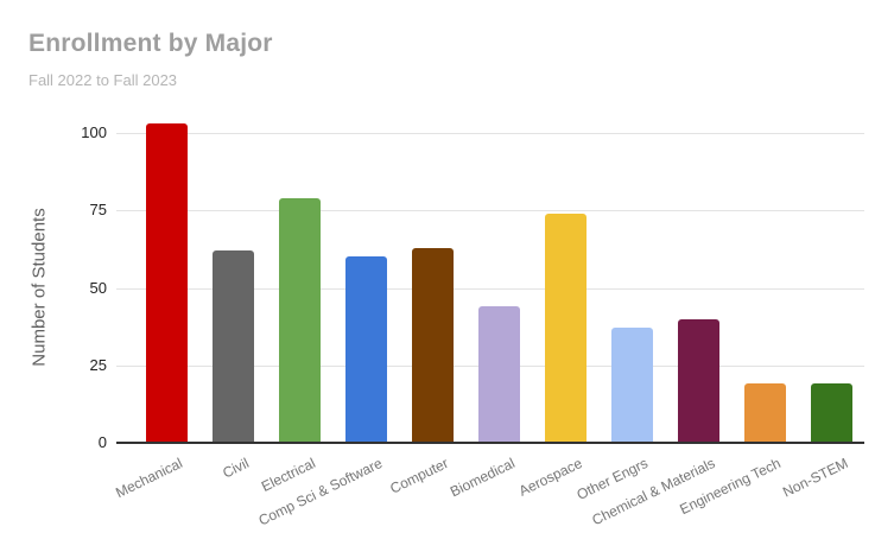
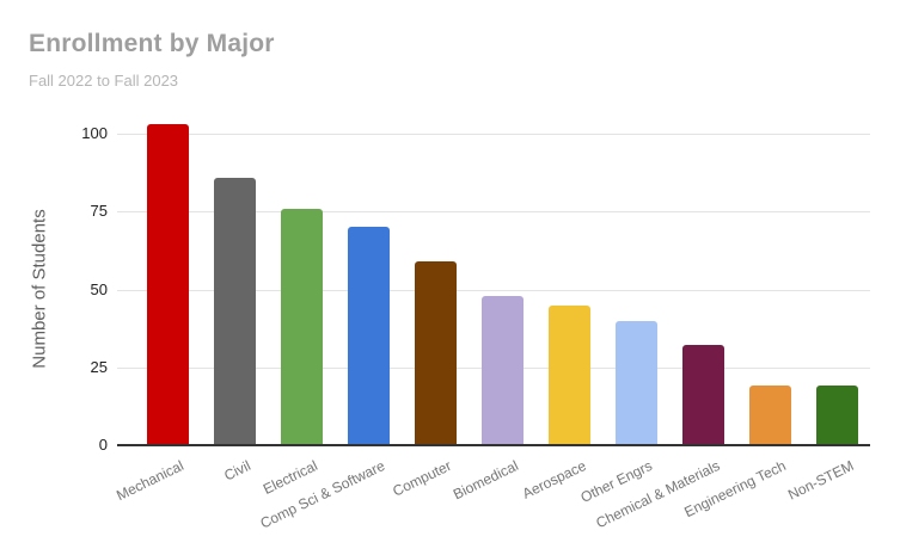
Civil: 62 -> 86
Electrical: 79 -> 76
Comp Sci & Software: 60 -> 70
Computer: 63 -> 59
Biomedical: 44 -> 48
Aerospace: 74 -> 45
Other Engrs: 37 -> 40
Chemical & Materials: 40 -> 32
